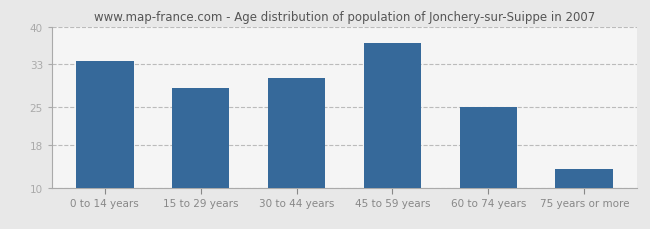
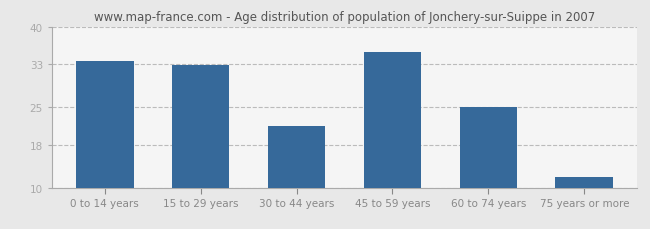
15 to 29 years: 28.5 -> 32.8
30 to 44 years: 30.5 -> 21.4
45 to 59 years: 37.0 -> 35.2
75 years or more: 13.5 -> 12.0
